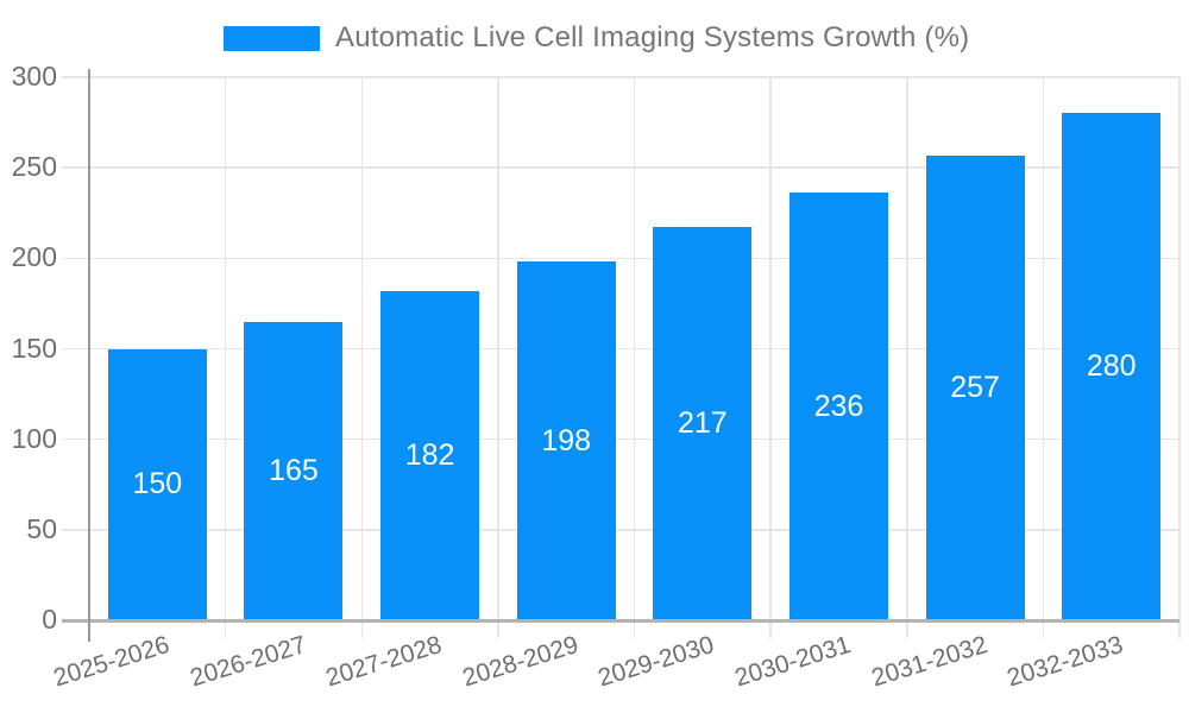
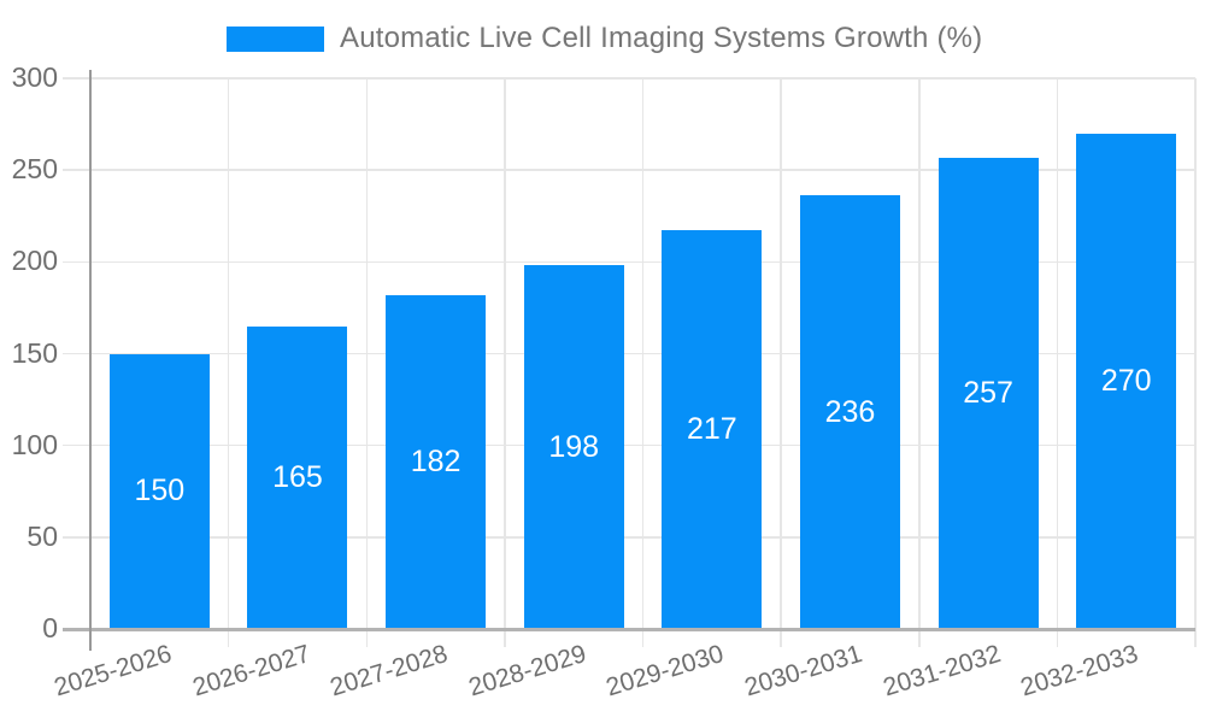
2032-2033: 280 -> 270
